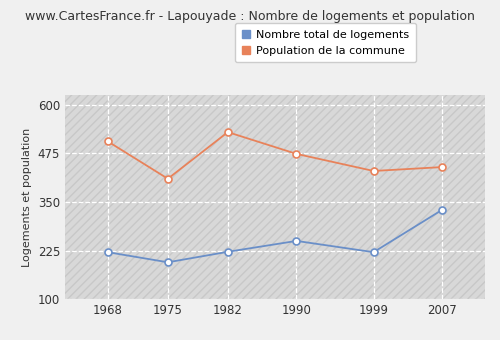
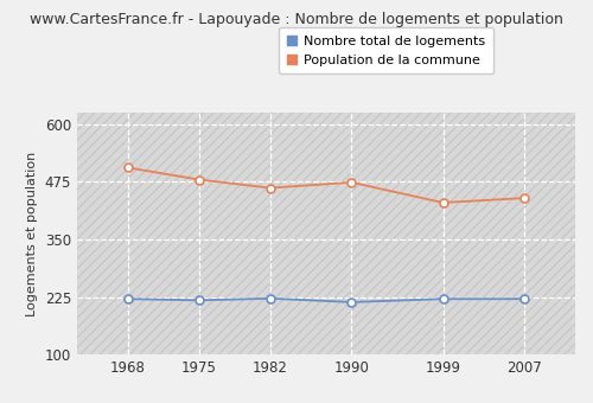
Nombre total de logements/1975: 195 -> 218
Population de la commune/1975: 410 -> 480
Population de la commune/1982: 530 -> 462
Nombre total de logements/1990: 250 -> 214
Nombre total de logements/2007: 330 -> 221
